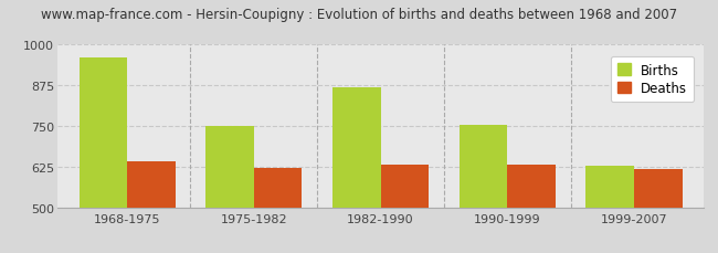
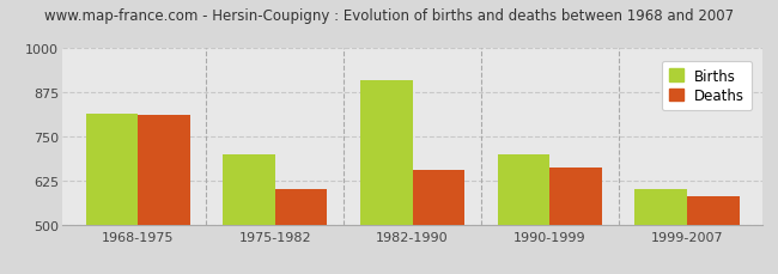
Births/1968-1975: 962 -> 815
Deaths/1968-1975: 643 -> 810
Births/1975-1982: 750 -> 700
Deaths/1975-1982: 622 -> 600
Births/1982-1990: 868 -> 910
Deaths/1982-1990: 631 -> 655
Births/1990-1999: 752 -> 700
Deaths/1990-1999: 632 -> 660
Births/1999-2007: 629 -> 600
Deaths/1999-2007: 617 -> 580
